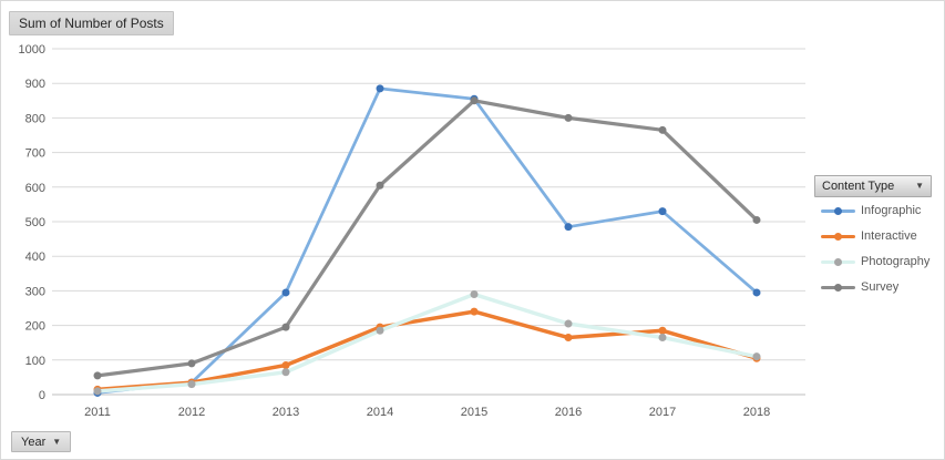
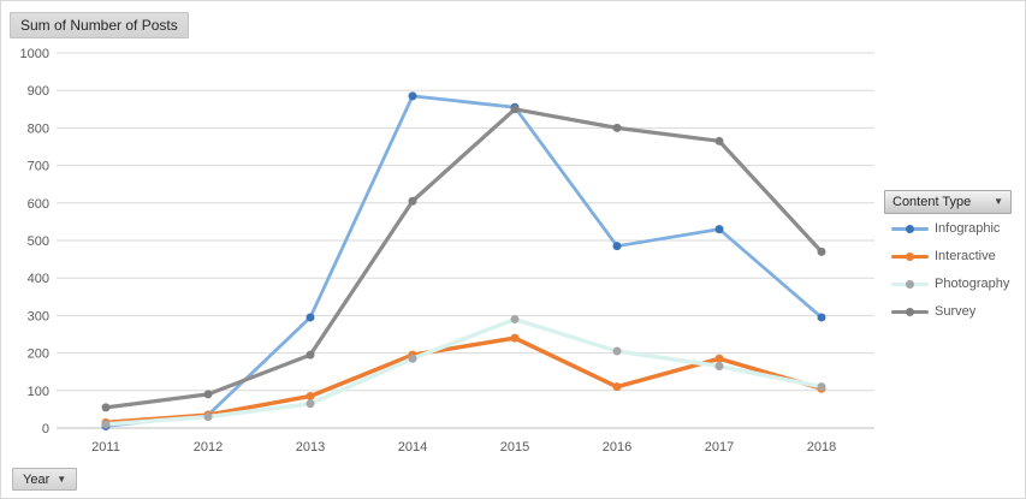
Interactive/2016: 160 -> 110
Survey/2018: 500 -> 470
